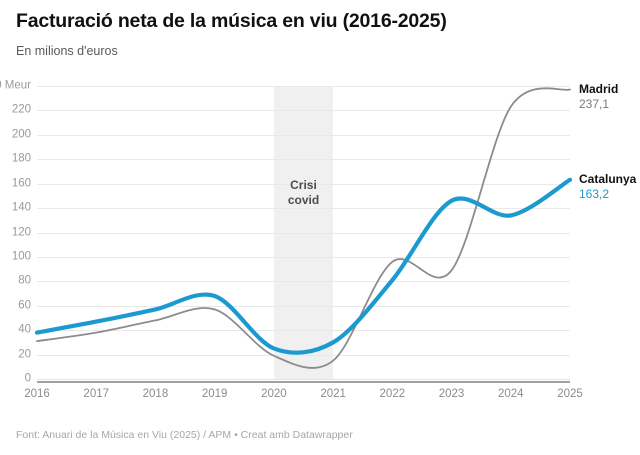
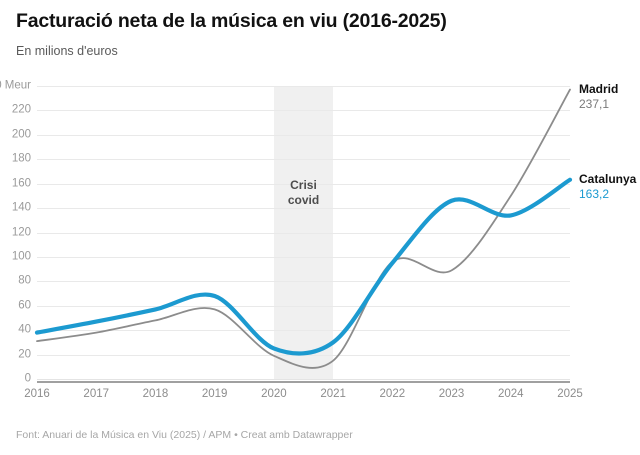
Catalunya/2022: 81 -> 95
Madrid/2024: 223 -> 150
